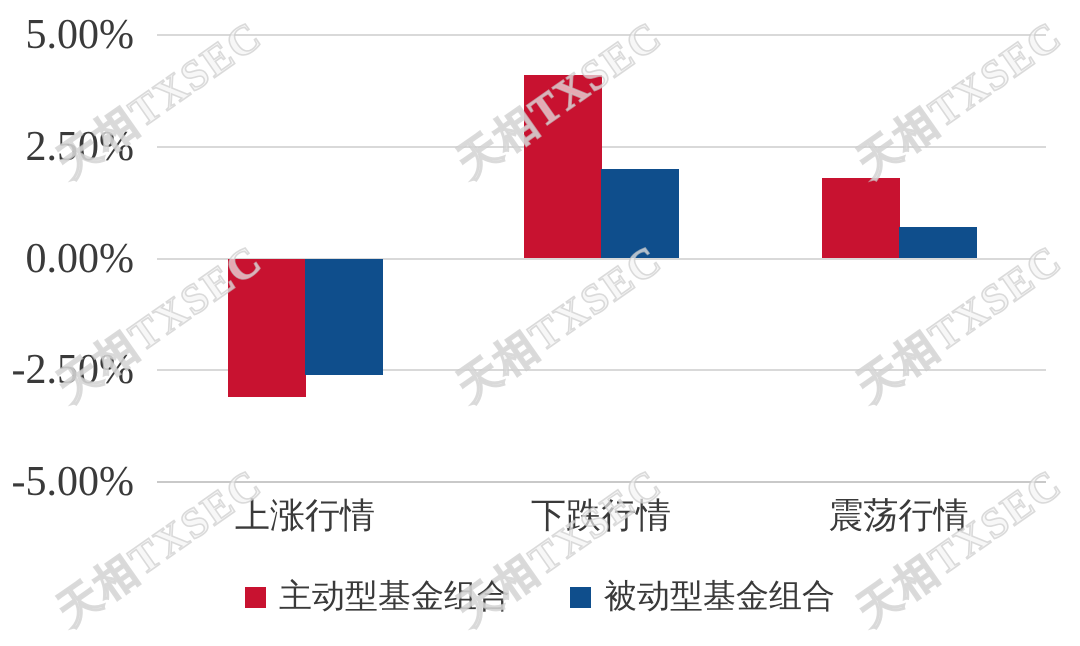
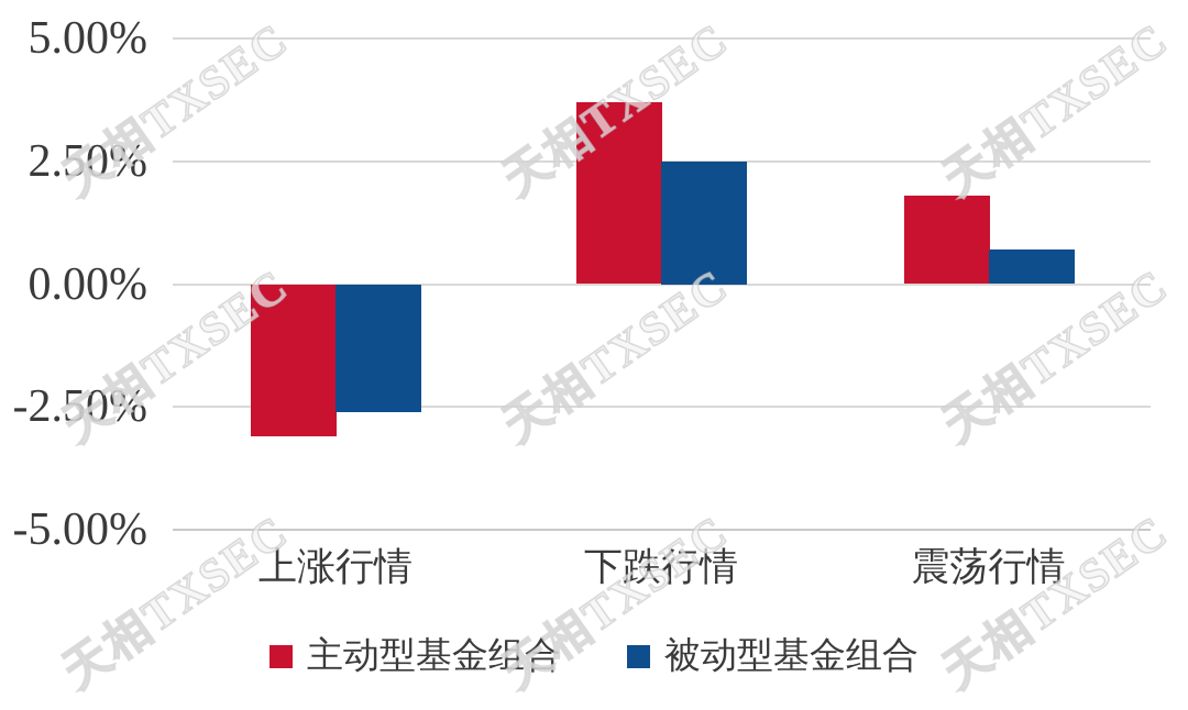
主动型基金组合/下跌行情: 4.1% -> 3.7%
被动型基金组合/下跌行情: 2.0% -> 2.5%
